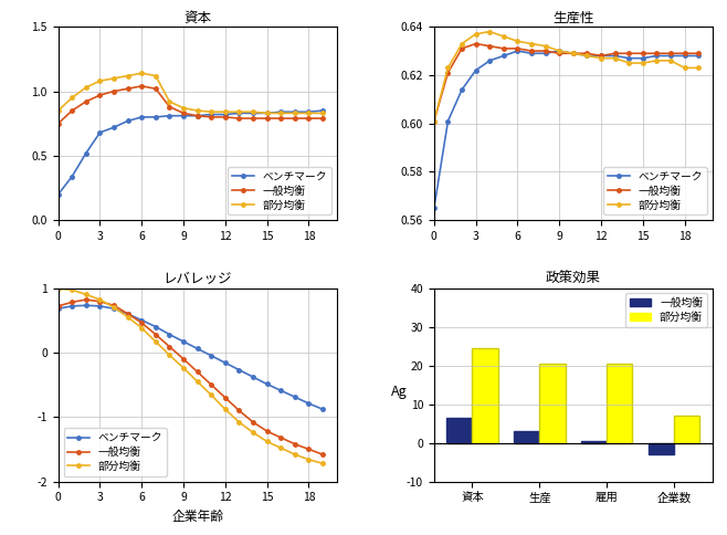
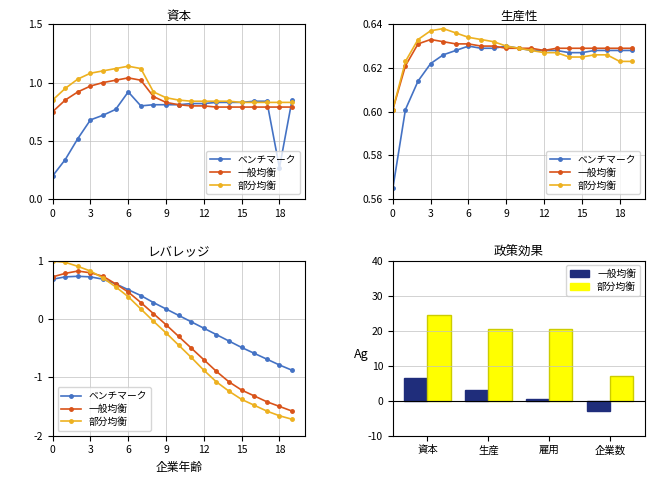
資本/ベンチマーク/6: 0.80 -> 0.92
資本/ベンチマーク/18: 0.84 -> 0.27
